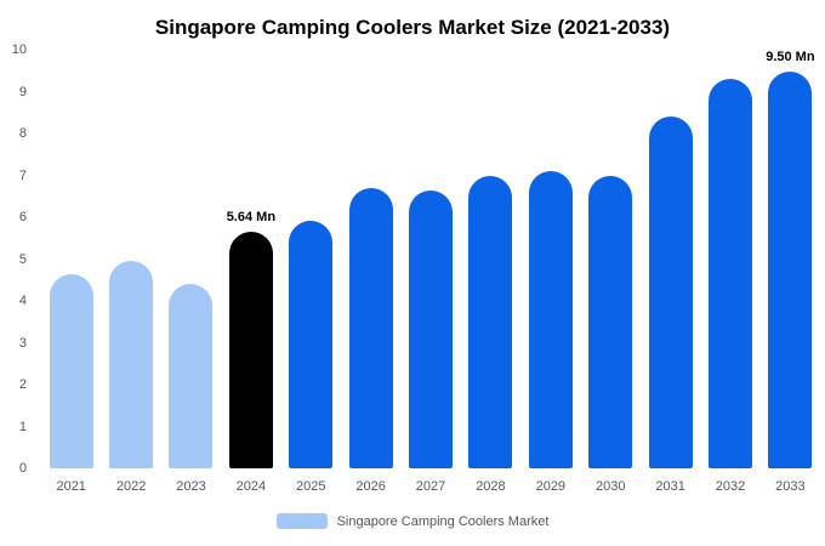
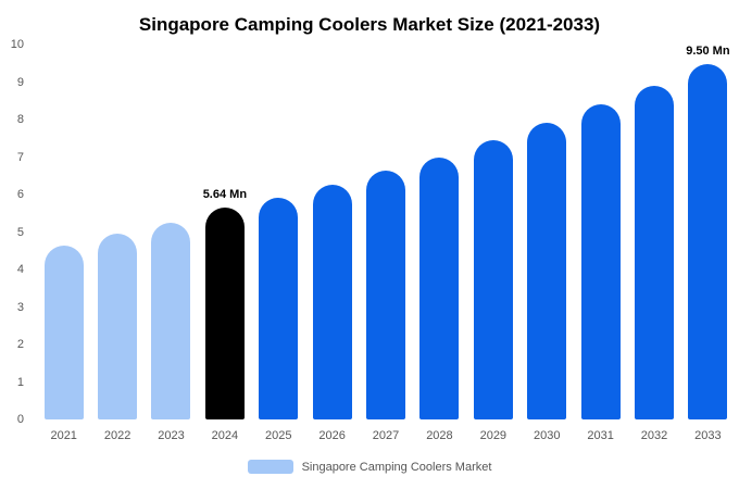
2023: 4.4 -> 5.2
2026: 6.7 -> 6.2
2029: 7.1 -> 7.5
2030: 7.0 -> 7.9
2032: 9.3 -> 8.9
